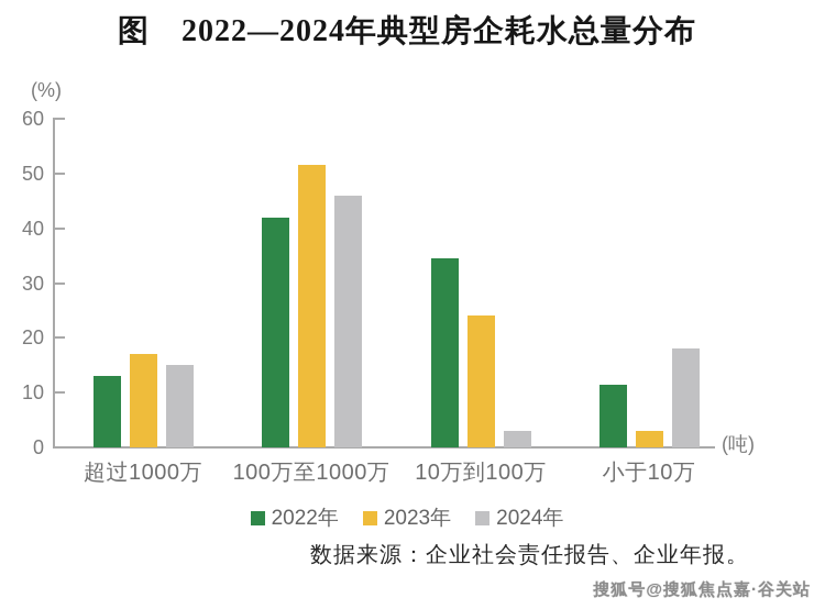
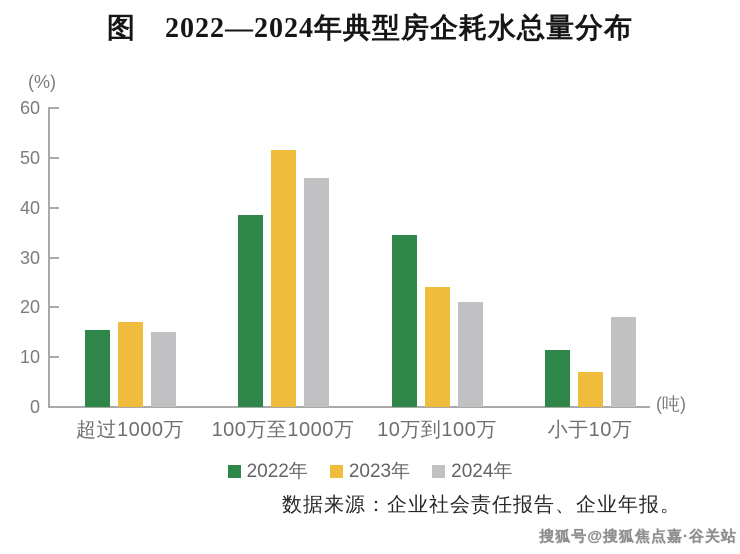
2022年/超过1000万: 13 -> 16
2022年/100万至1000万: 42 -> 38
2024年/10万到100万: 3 -> 21
2023年/小于10万: 3 -> 7
